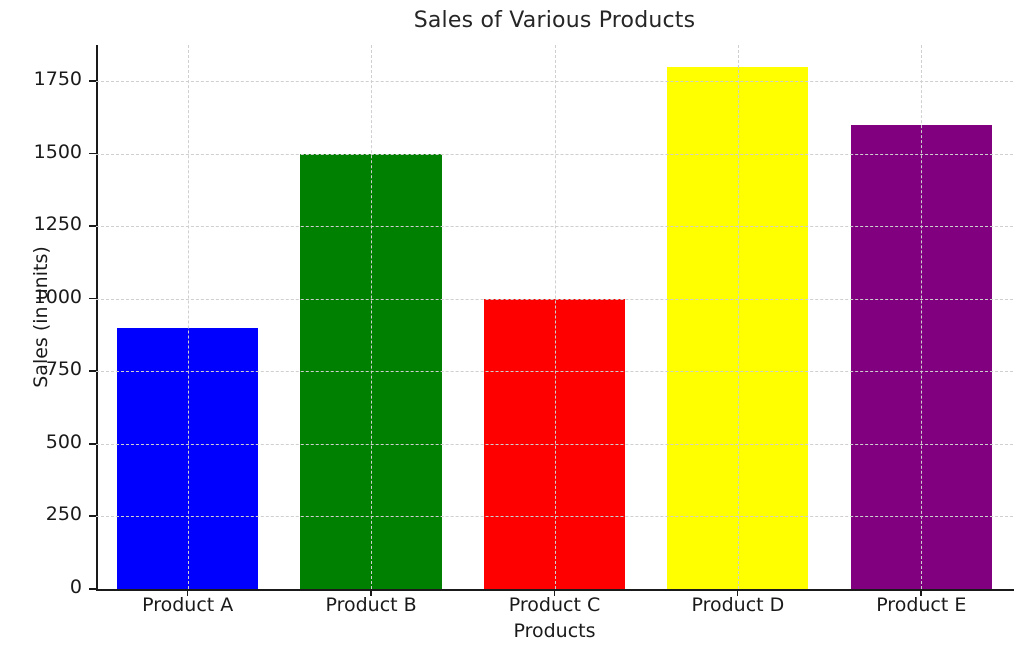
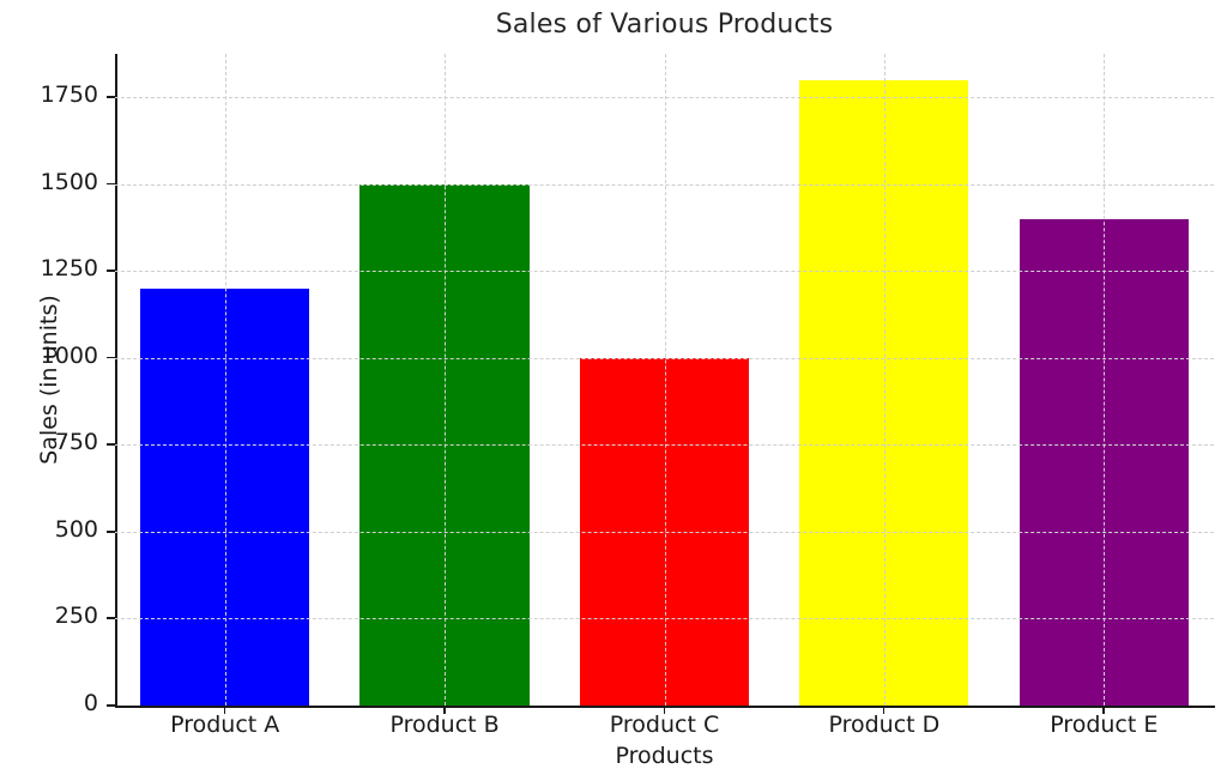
Product A: 900 -> 1200
Product E: 1600 -> 1400
